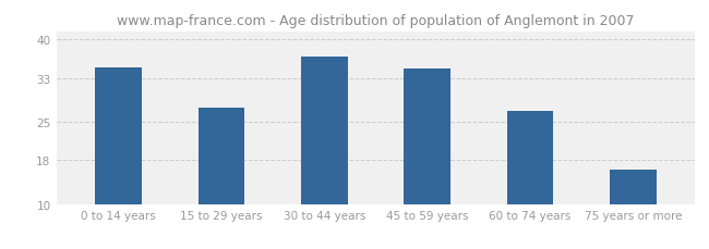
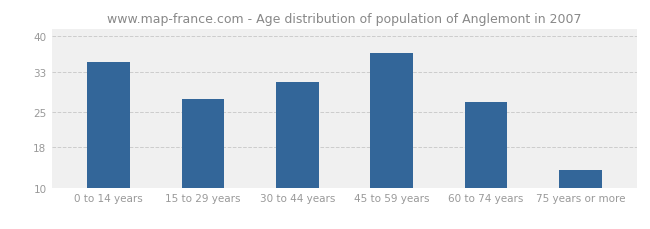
30 to 44 years: 37.0 -> 31.0
45 to 59 years: 34.8 -> 36.7
75 years or more: 16.2 -> 13.5
